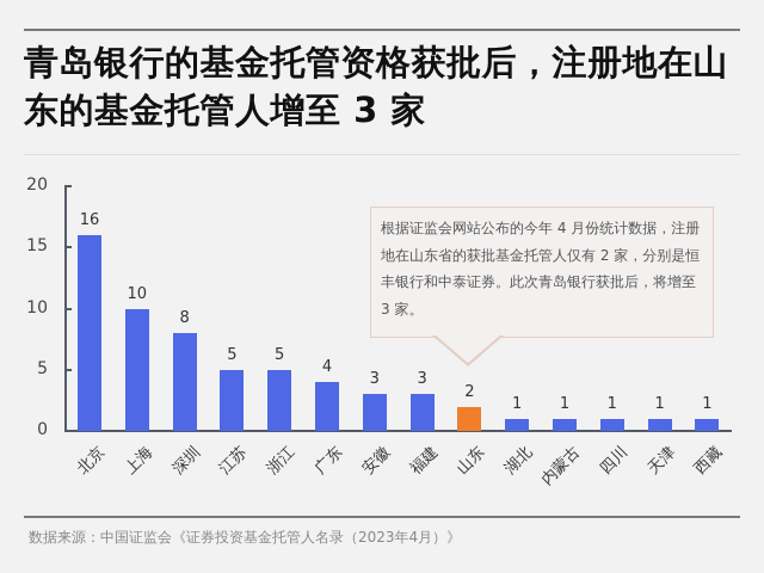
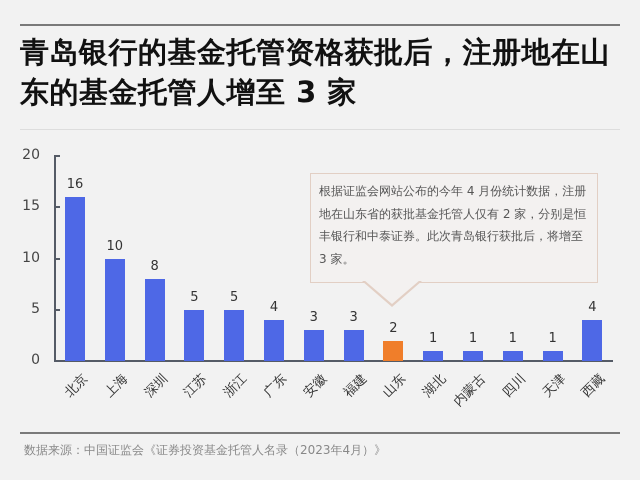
西藏: 1 -> 4
